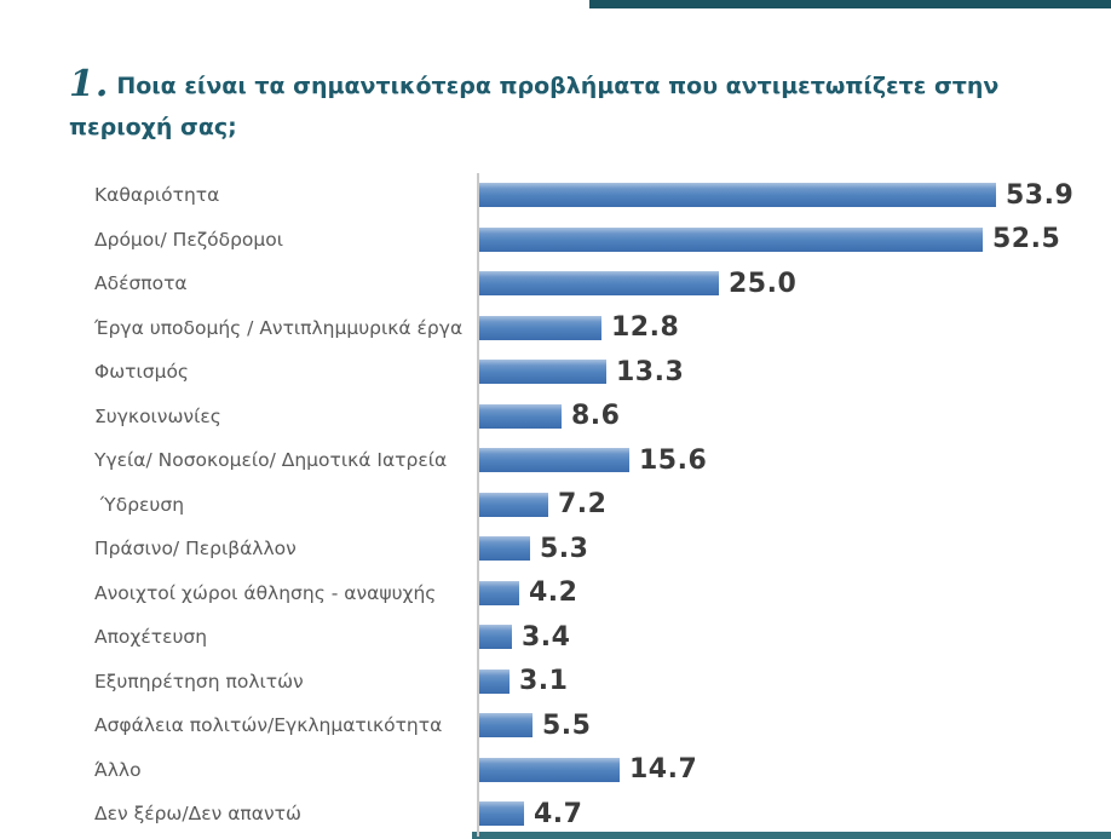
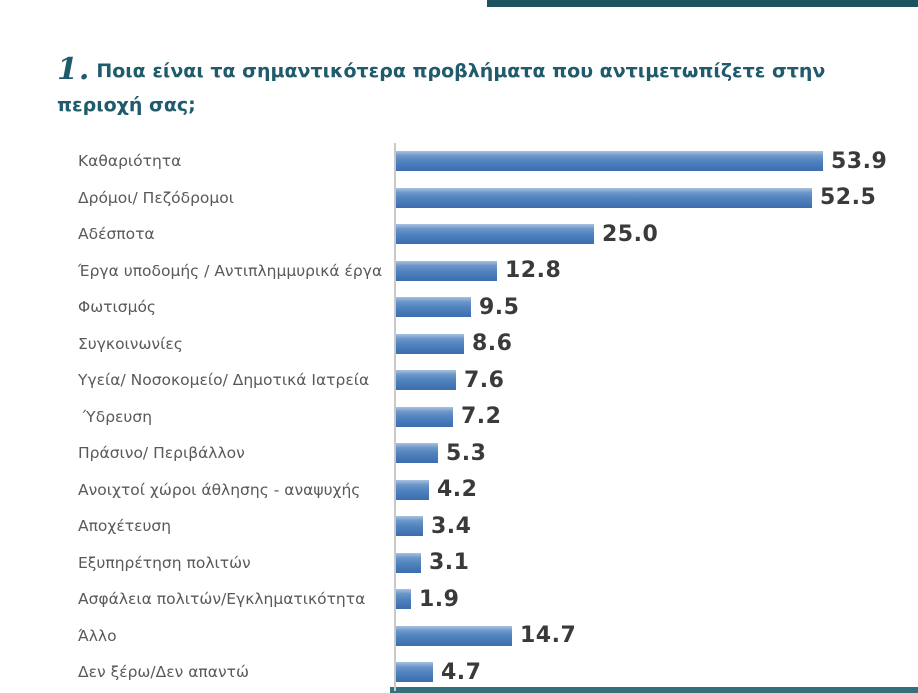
Φωτισμός: 13.3 -> 9.5
Υγεία/ Νοσοκομείο/ Δημοτικά Ιατρεία: 15.6 -> 7.6
Ασφάλεια πολιτών/Εγκληματικότητα: 5.5 -> 1.9
